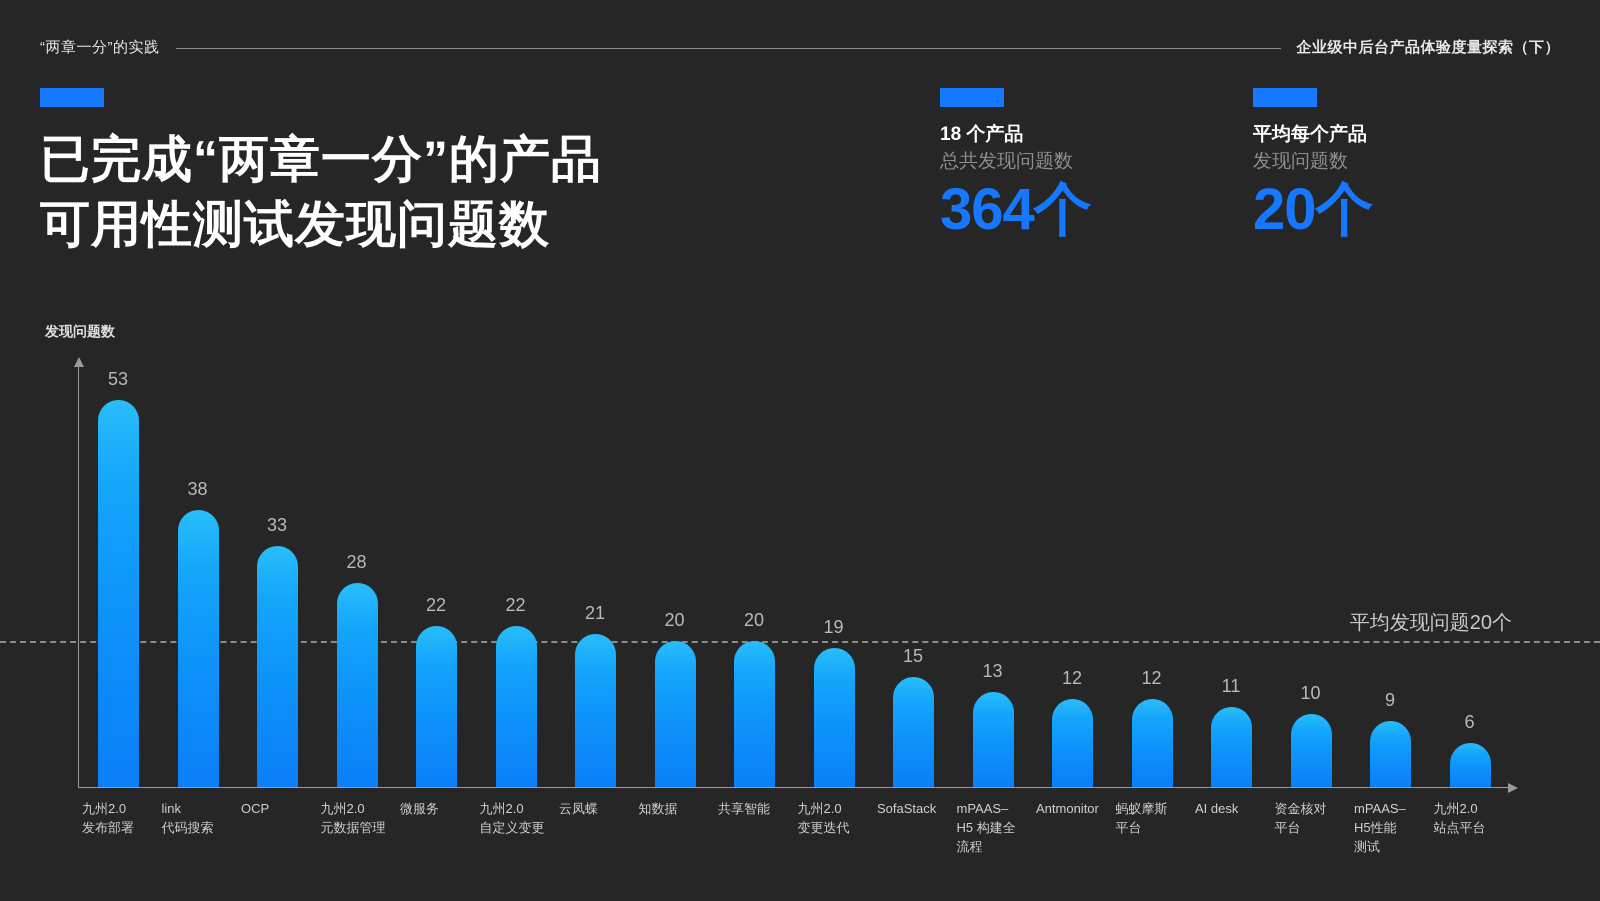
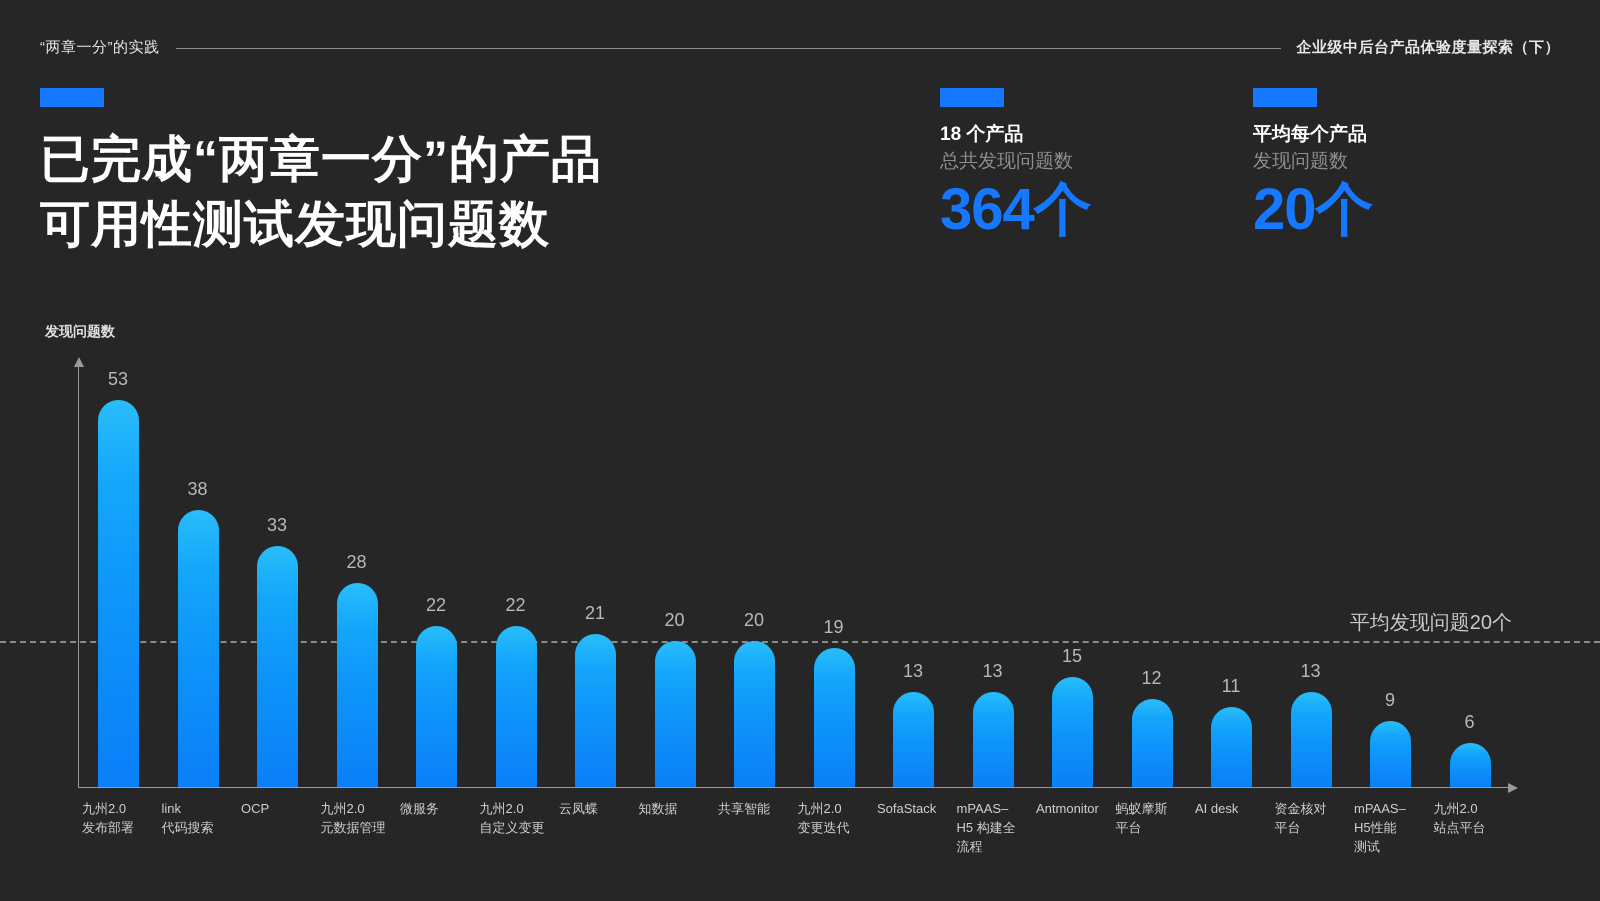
SofaStack: 15 -> 13
Antmonitor: 12 -> 15
资金核对 平台: 10 -> 13
